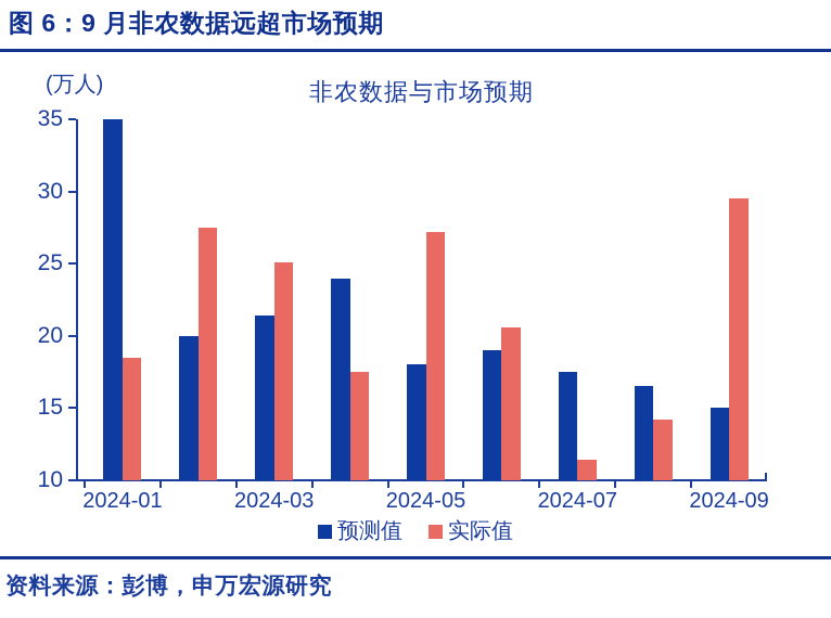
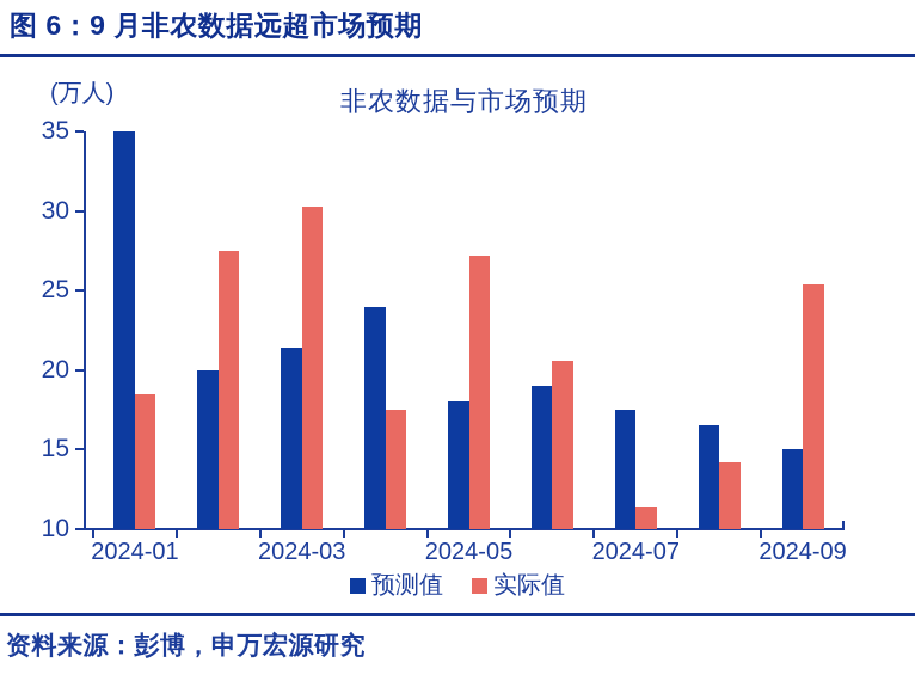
实际值/2024-03: 25.1 -> 30.3
实际值/2024-09: 29.5 -> 25.4
